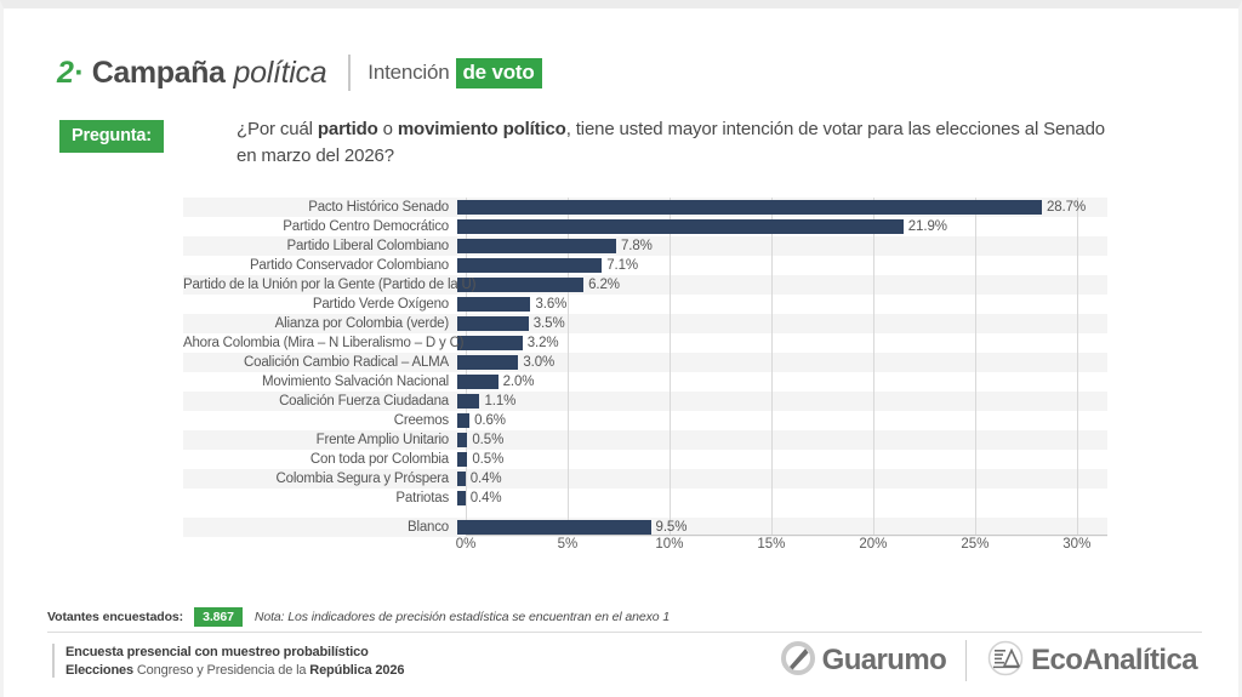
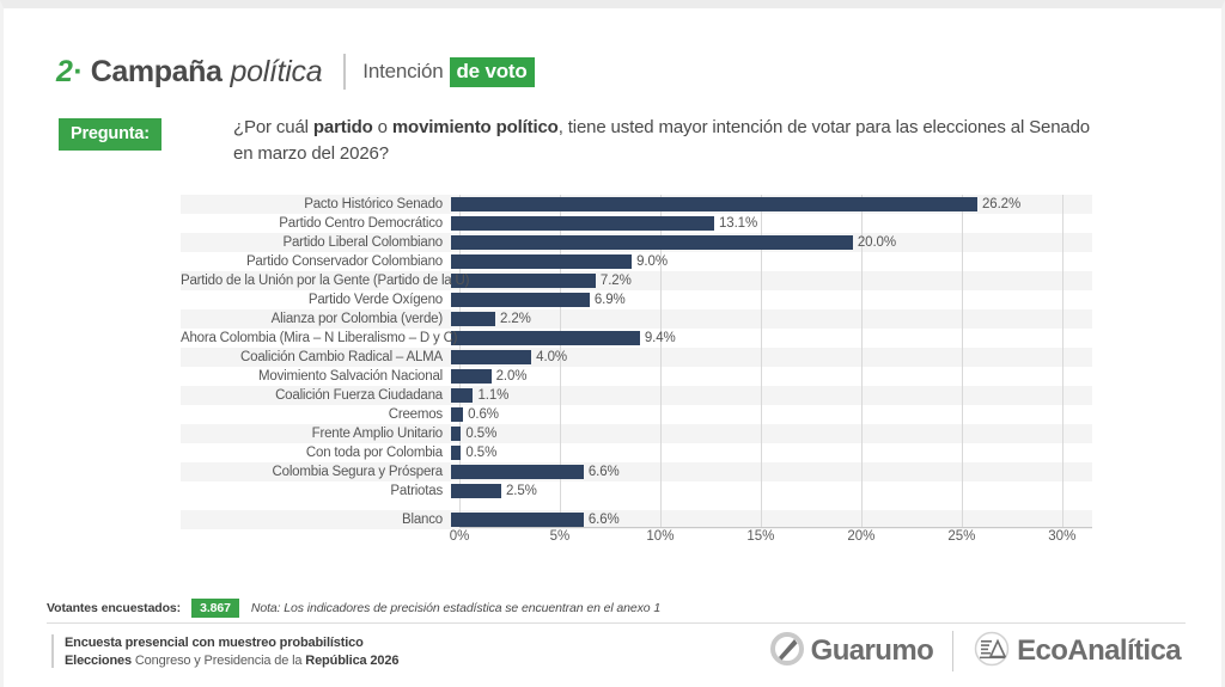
Pacto Histórico Senado: 28.7% -> 26.2%
Partido Centro Democrático: 21.9% -> 13.1%
Partido Liberal Colombiano: 7.8% -> 20.0%
Partido Conservador Colombiano: 7.1% -> 9.0%
Partido de la Unión por la Gente (Partido de la U): 6.2% -> 7.2%
Partido Verde Oxígeno: 3.6% -> 6.9%
Alianza por Colombia (verde): 3.5% -> 2.2%
Ahora Colombia (Mira – N Liberalismo – D y C): 3.2% -> 9.4%
Coalición Cambio Radical – ALMA: 3.0% -> 4.0%
Colombia Segura y Próspera: 0.4% -> 6.6%
Patriotas: 0.4% -> 2.5%
Blanco: 9.5% -> 6.6%
